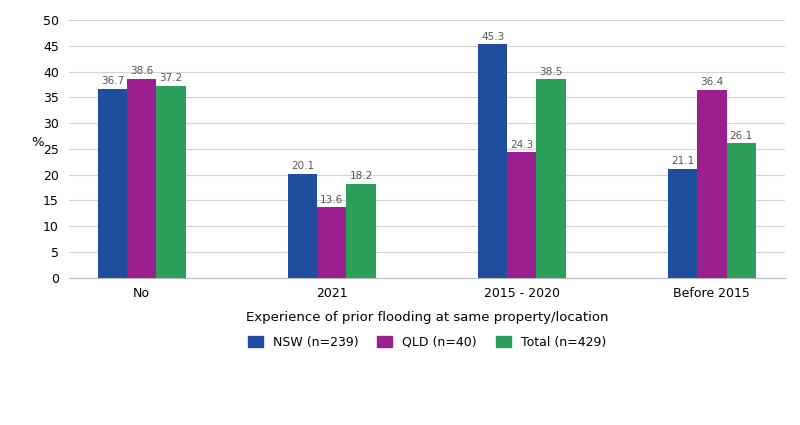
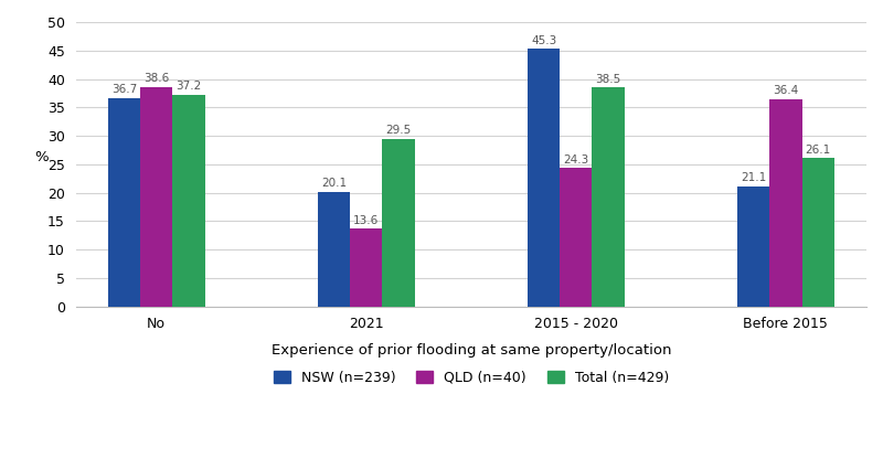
Total (n=429)/2021: 18.2 -> 29.5
